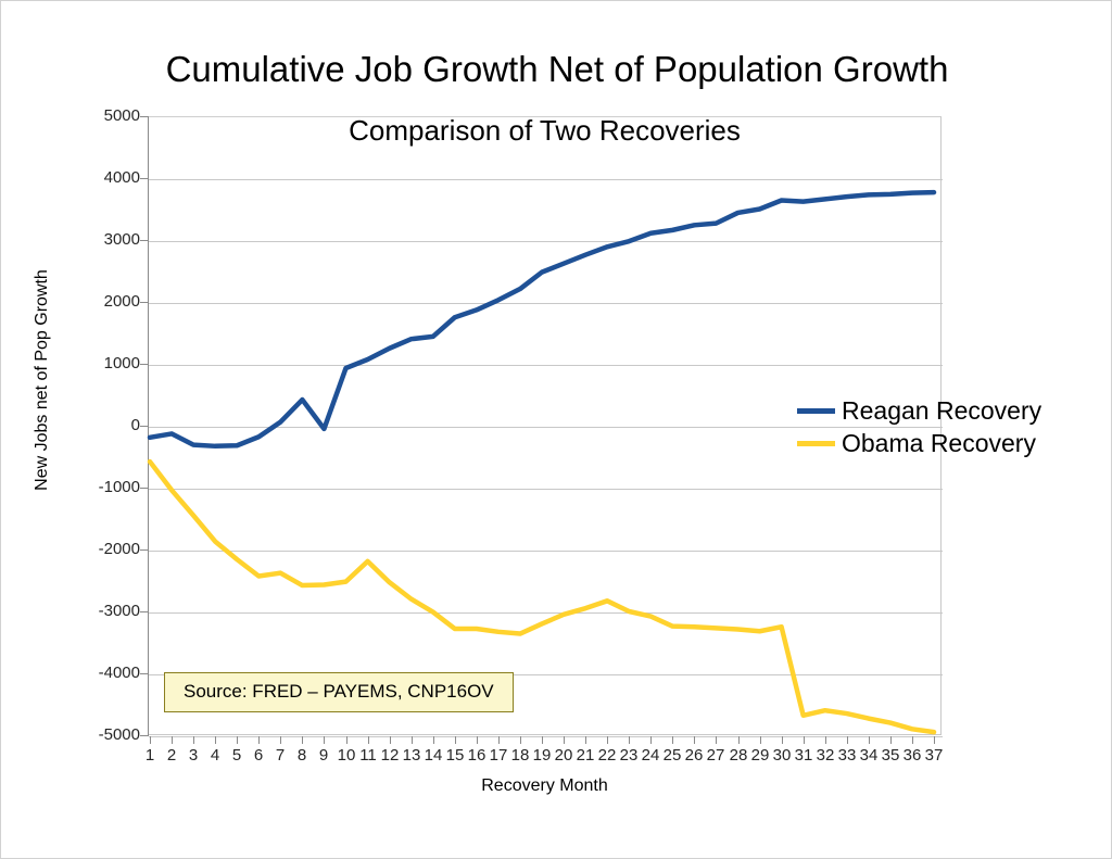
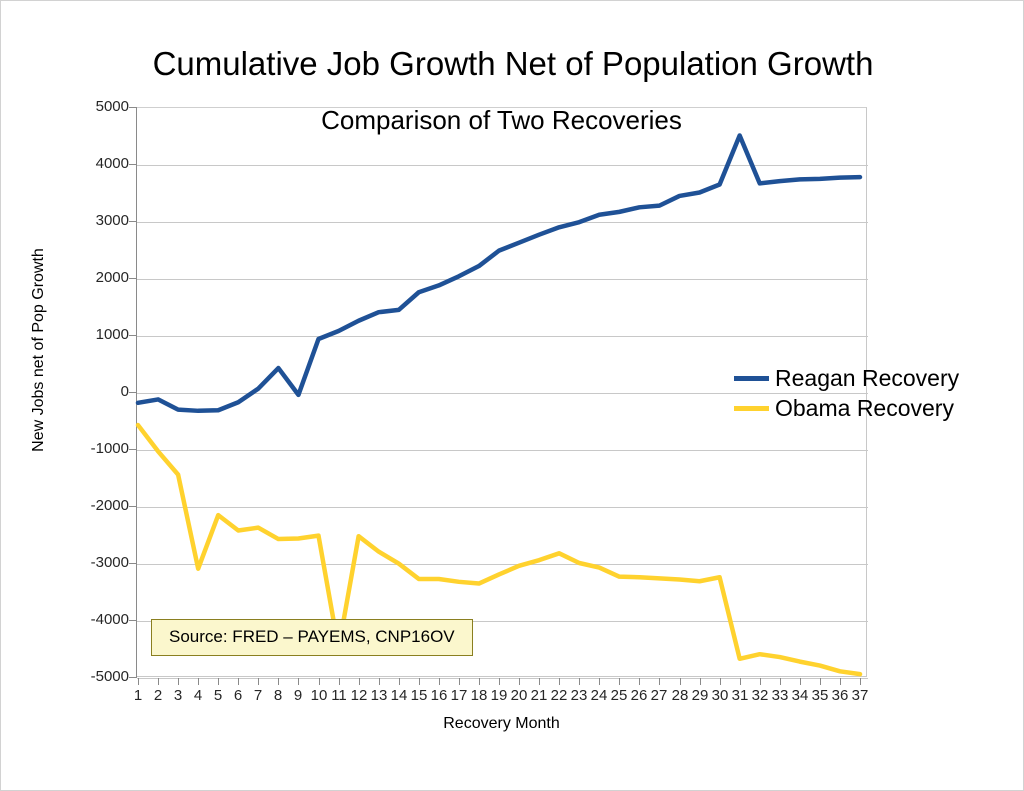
Obama Recovery/4: -1900 -> -3100
Obama Recovery/11: -2200 -> -4500
Reagan Recovery/31: 3600 -> 4500
